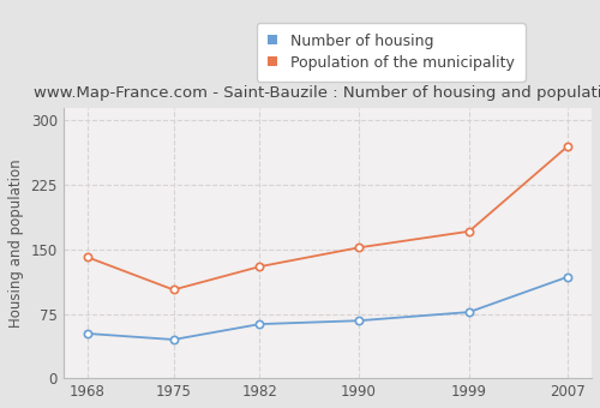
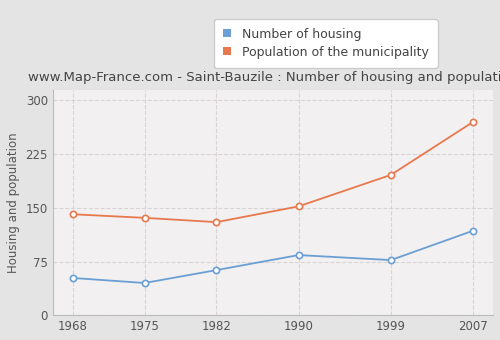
Population of the municipality/1975: 103 -> 136
Number of housing/1990: 67 -> 84
Population of the municipality/1999: 171 -> 196
